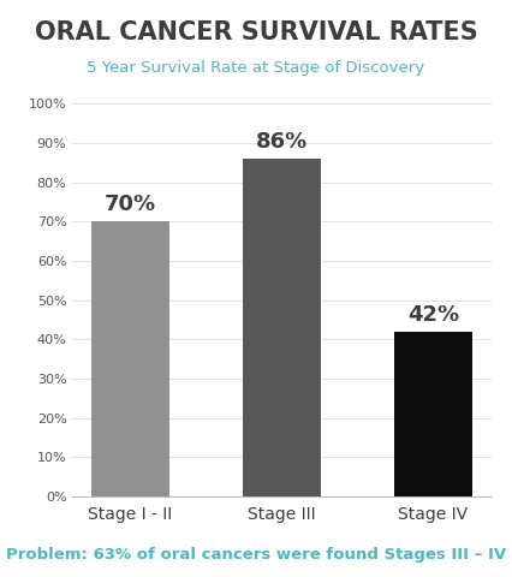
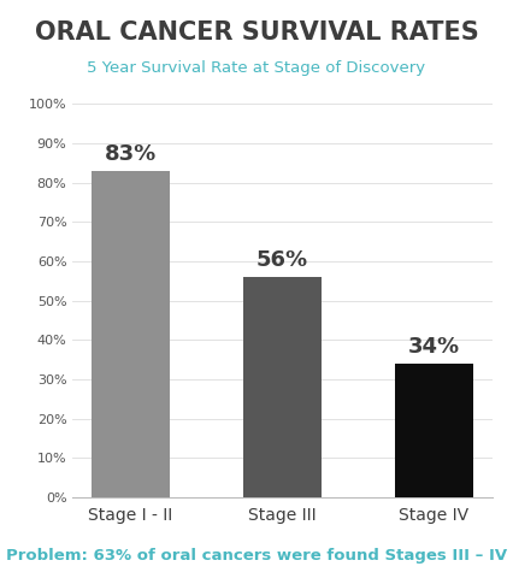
Stage I - II: 70% -> 83%
Stage III: 86% -> 56%
Stage IV: 42% -> 34%
